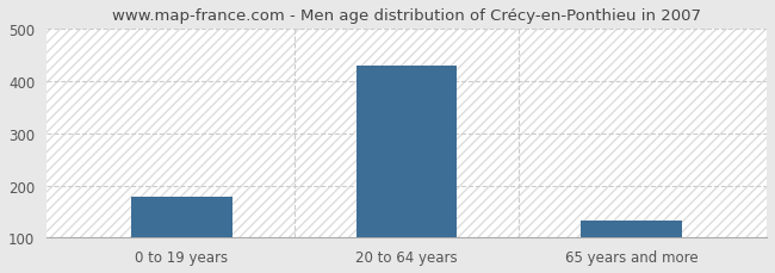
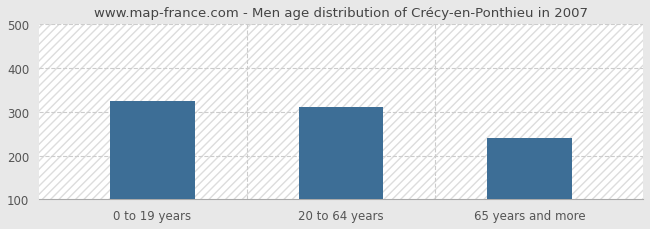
0 to 19 years: 178 -> 325
20 to 64 years: 430 -> 310
65 years and more: 133 -> 240
